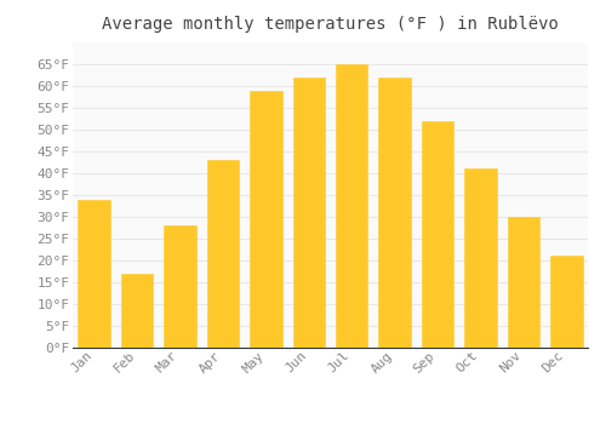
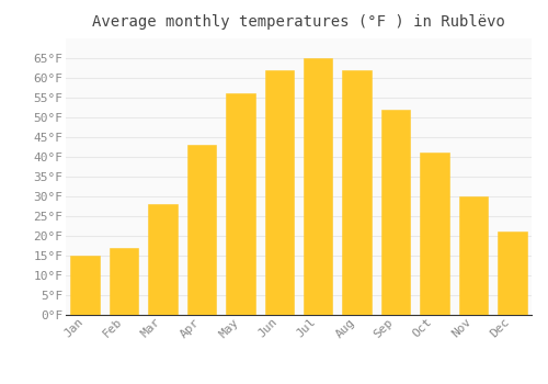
Jan: 34°F -> 15°F
May: 59°F -> 56°F
